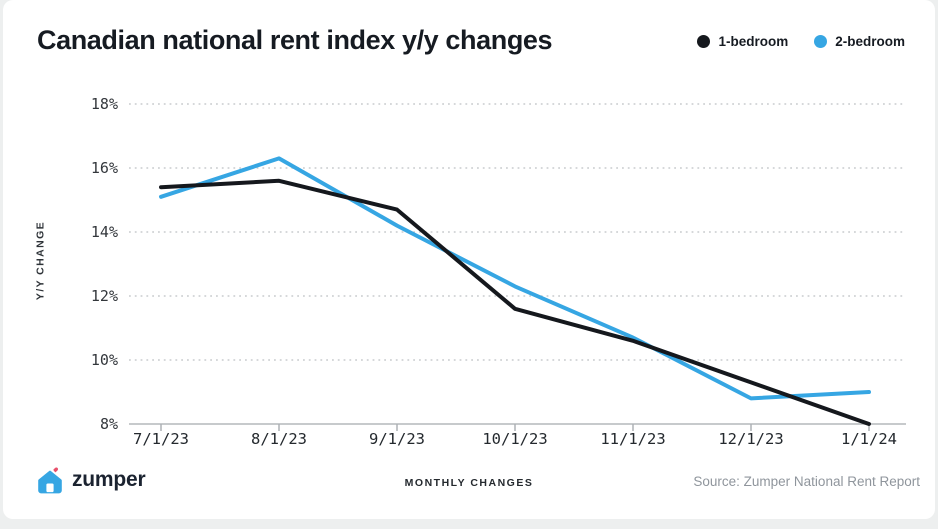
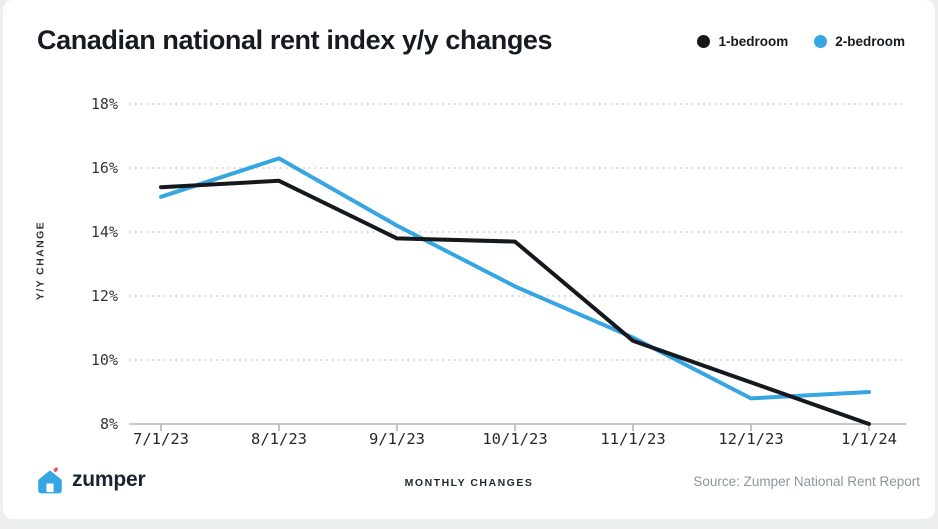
1-bedroom/9/1/23: 14.7% -> 13.8%
1-bedroom/10/1/23: 11.6% -> 13.7%
